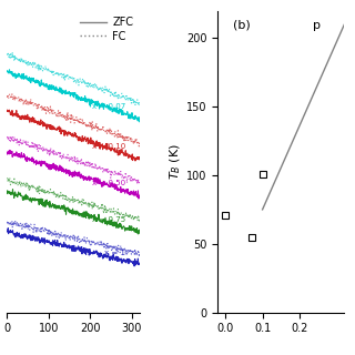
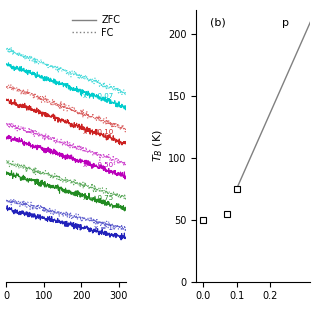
0.0: 71 -> 50
0.1: 101 -> 75
